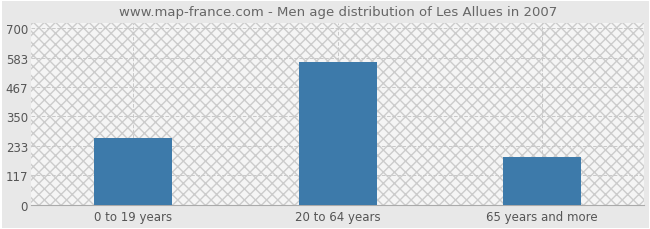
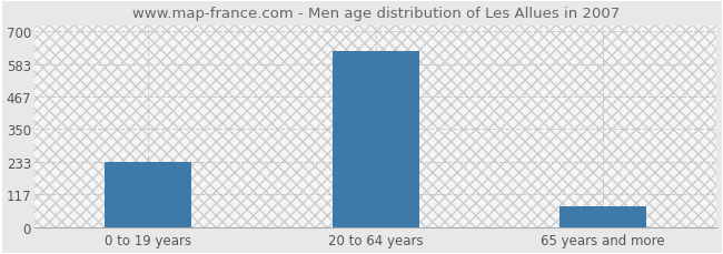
0 to 19 years: 265 -> 233
20 to 64 years: 565 -> 630
65 years and more: 190 -> 75
